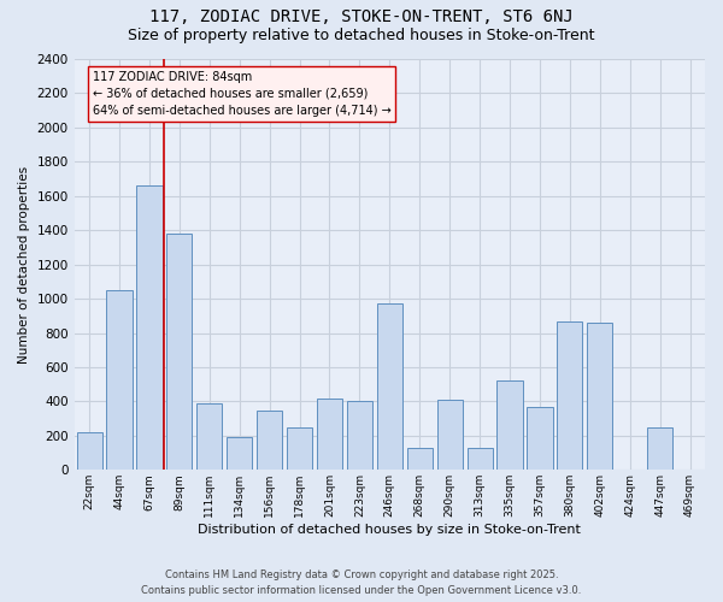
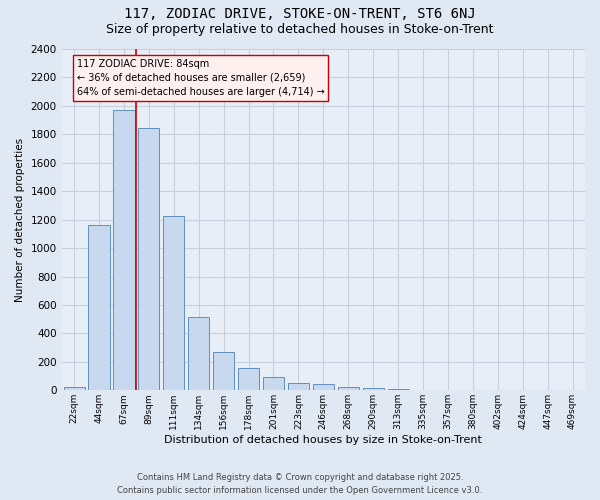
22sqm: 220 -> 20
44sqm: 1050 -> 1160
67sqm: 1660 -> 1970
89sqm: 1380 -> 1840
111sqm: 390 -> 1220
134sqm: 190 -> 520
156sqm: 350 -> 270
178sqm: 250 -> 160
201sqm: 420 -> 90
223sqm: 400 -> 50
246sqm: 970 -> 40
268sqm: 130 -> 20
290sqm: 410 -> 20
313sqm: 130 -> 10
335sqm: 520 -> 0
357sqm: 370 -> 0
380sqm: 870 -> 0
402sqm: 860 -> 0
447sqm: 250 -> 0
